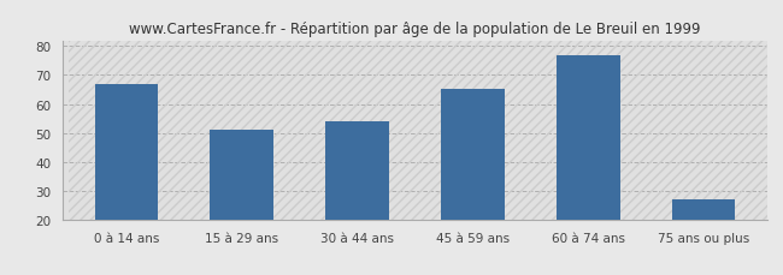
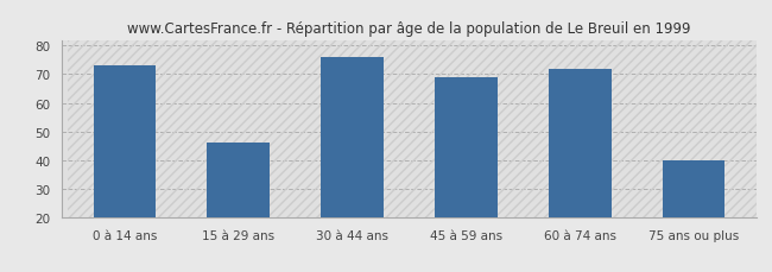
0 à 14 ans: 67 -> 73
15 à 29 ans: 51 -> 46
30 à 44 ans: 54 -> 76
45 à 59 ans: 65 -> 69
60 à 74 ans: 77 -> 72
75 ans ou plus: 27 -> 40
